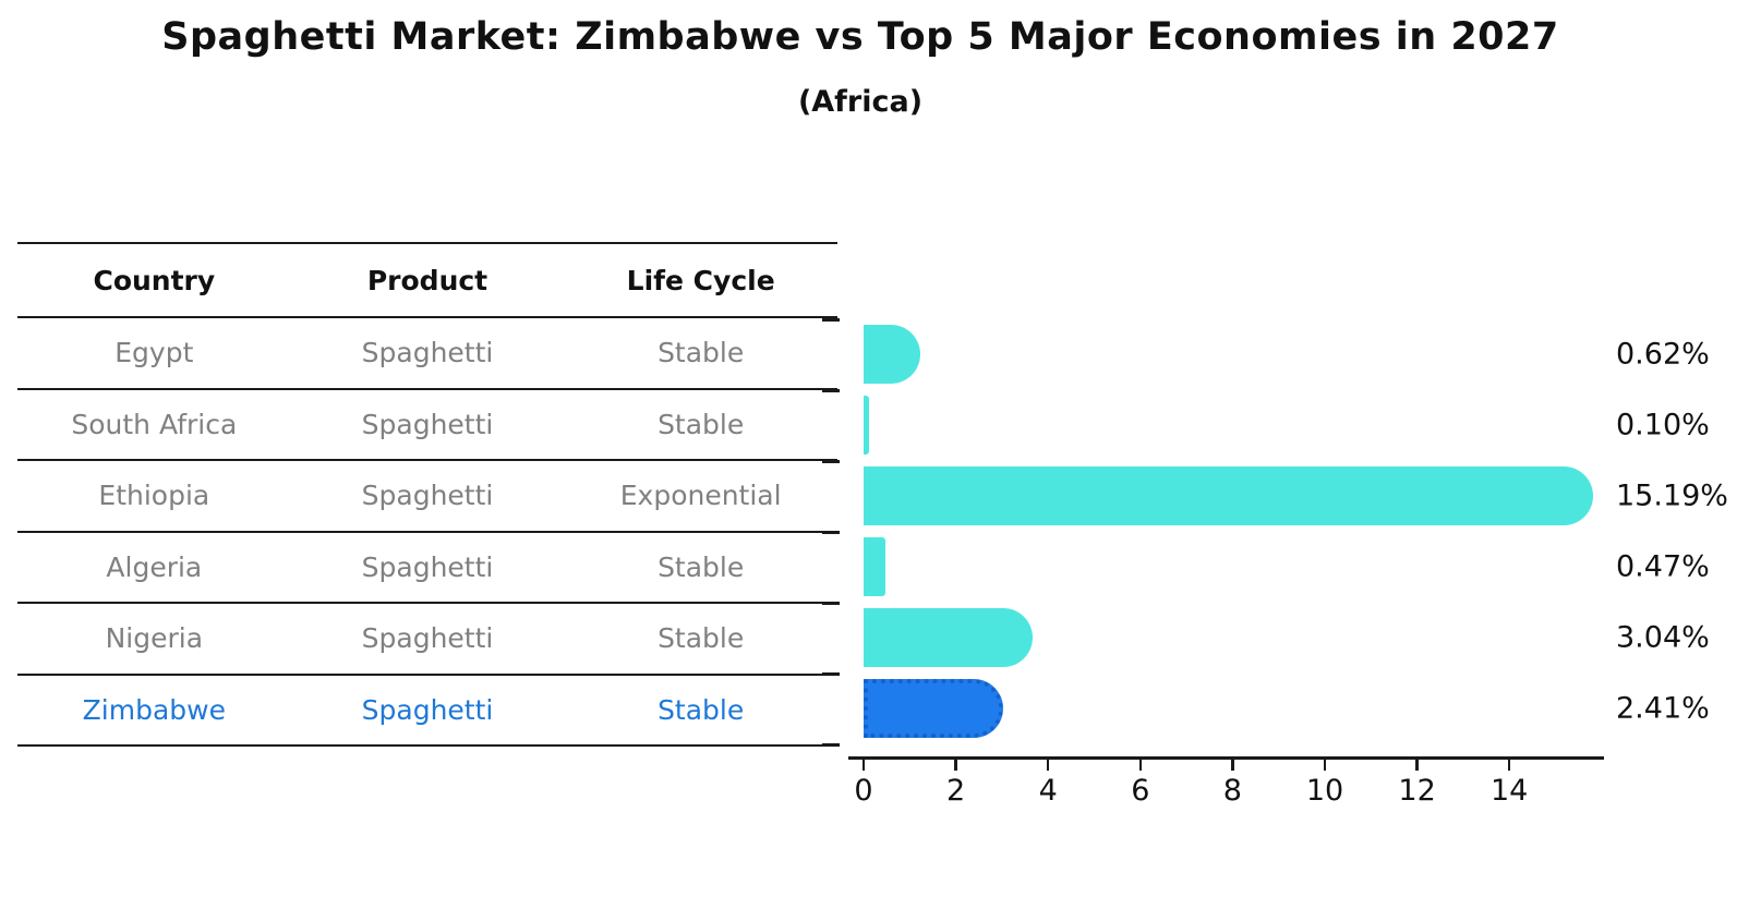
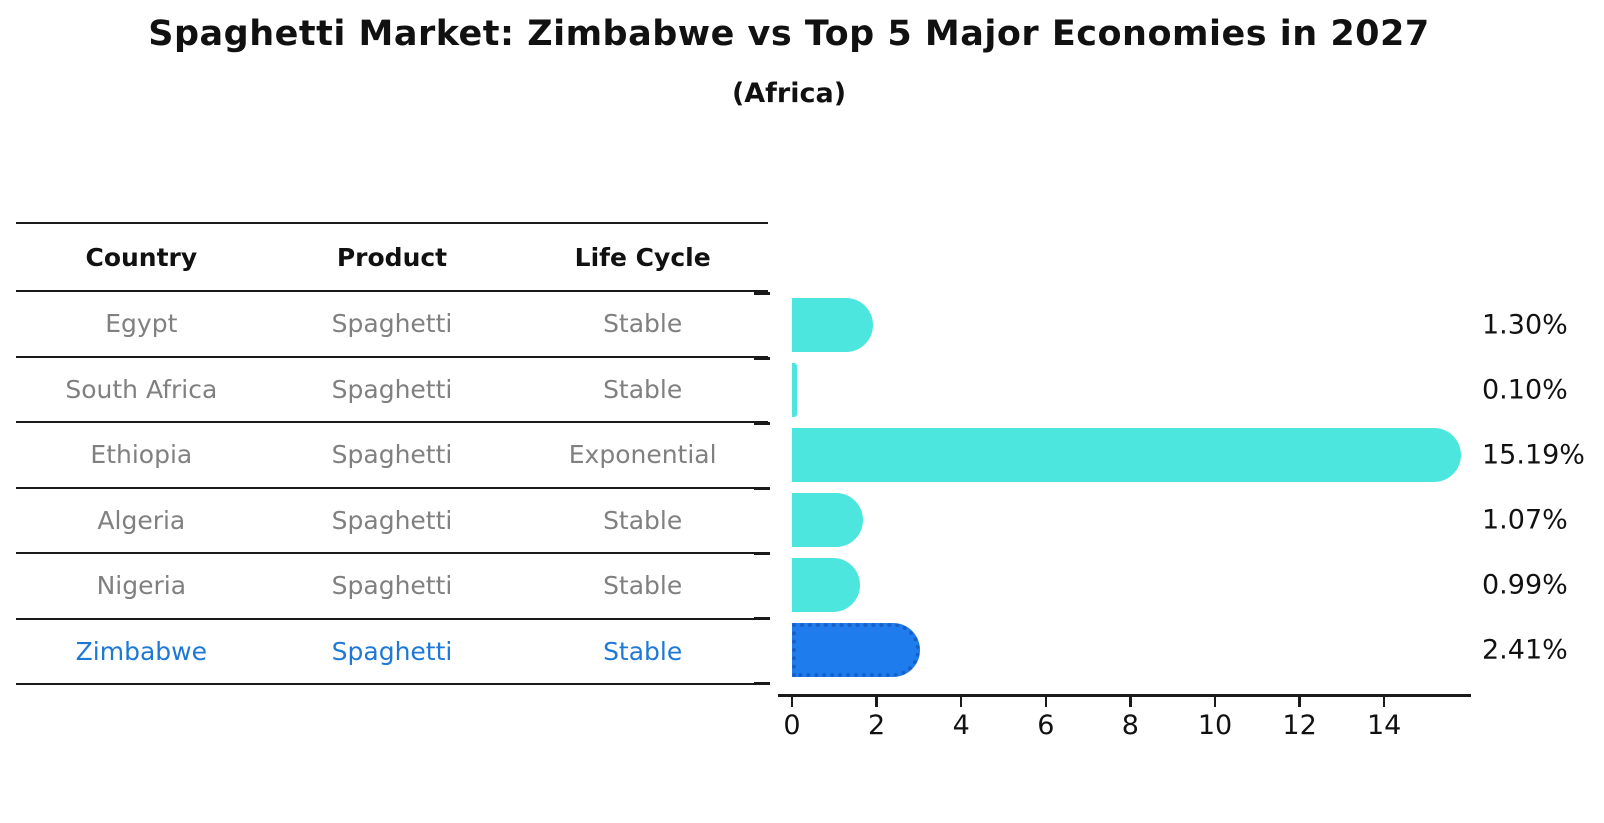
Egypt: 0.62% -> 1.30%
Algeria: 0.47% -> 1.07%
Nigeria: 3.04% -> 0.99%
